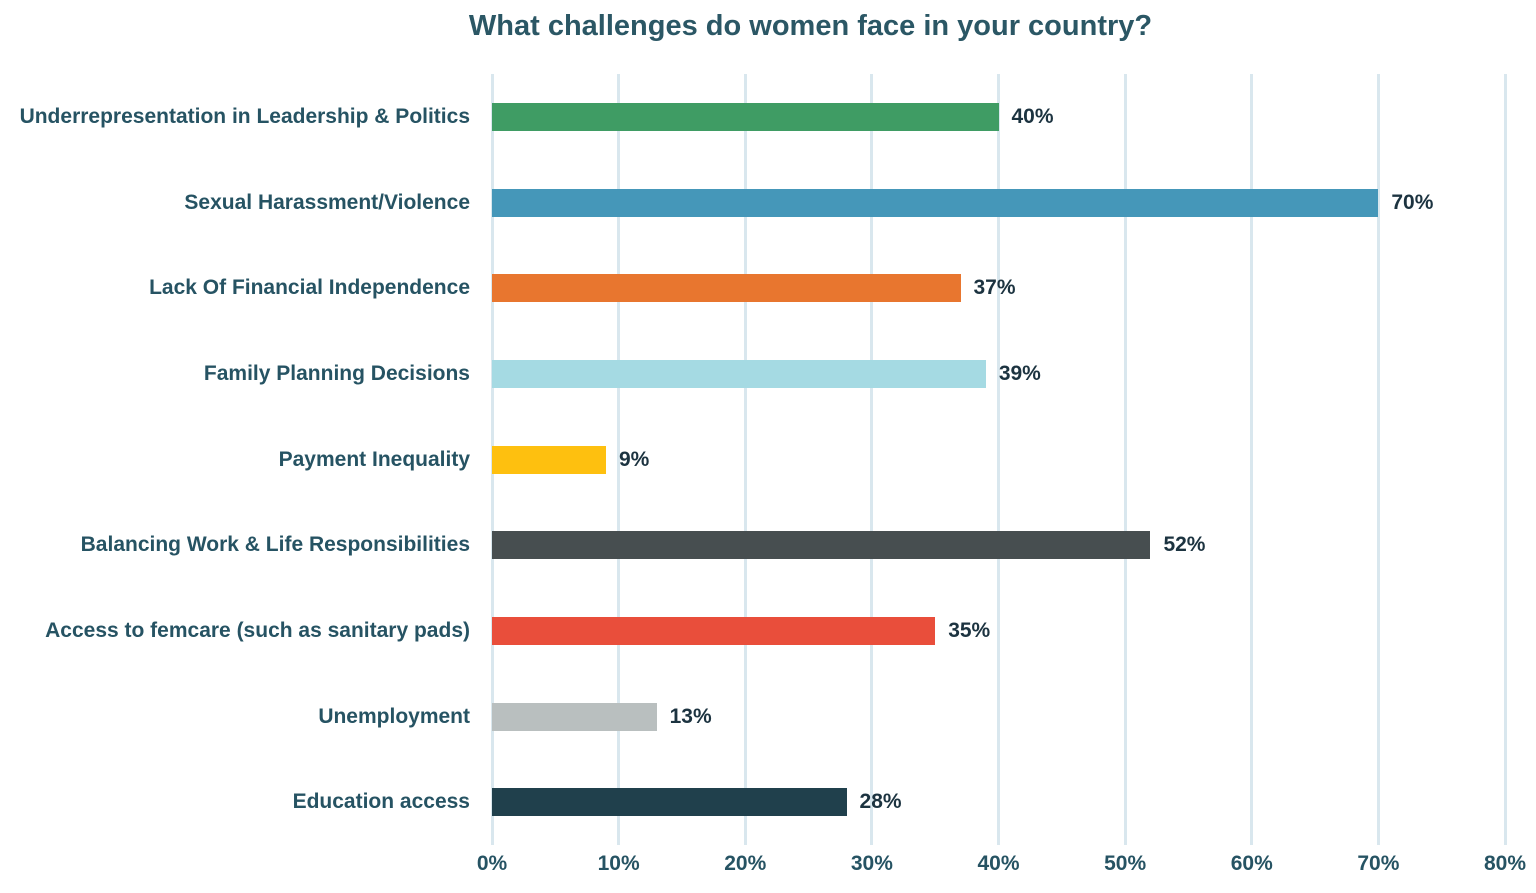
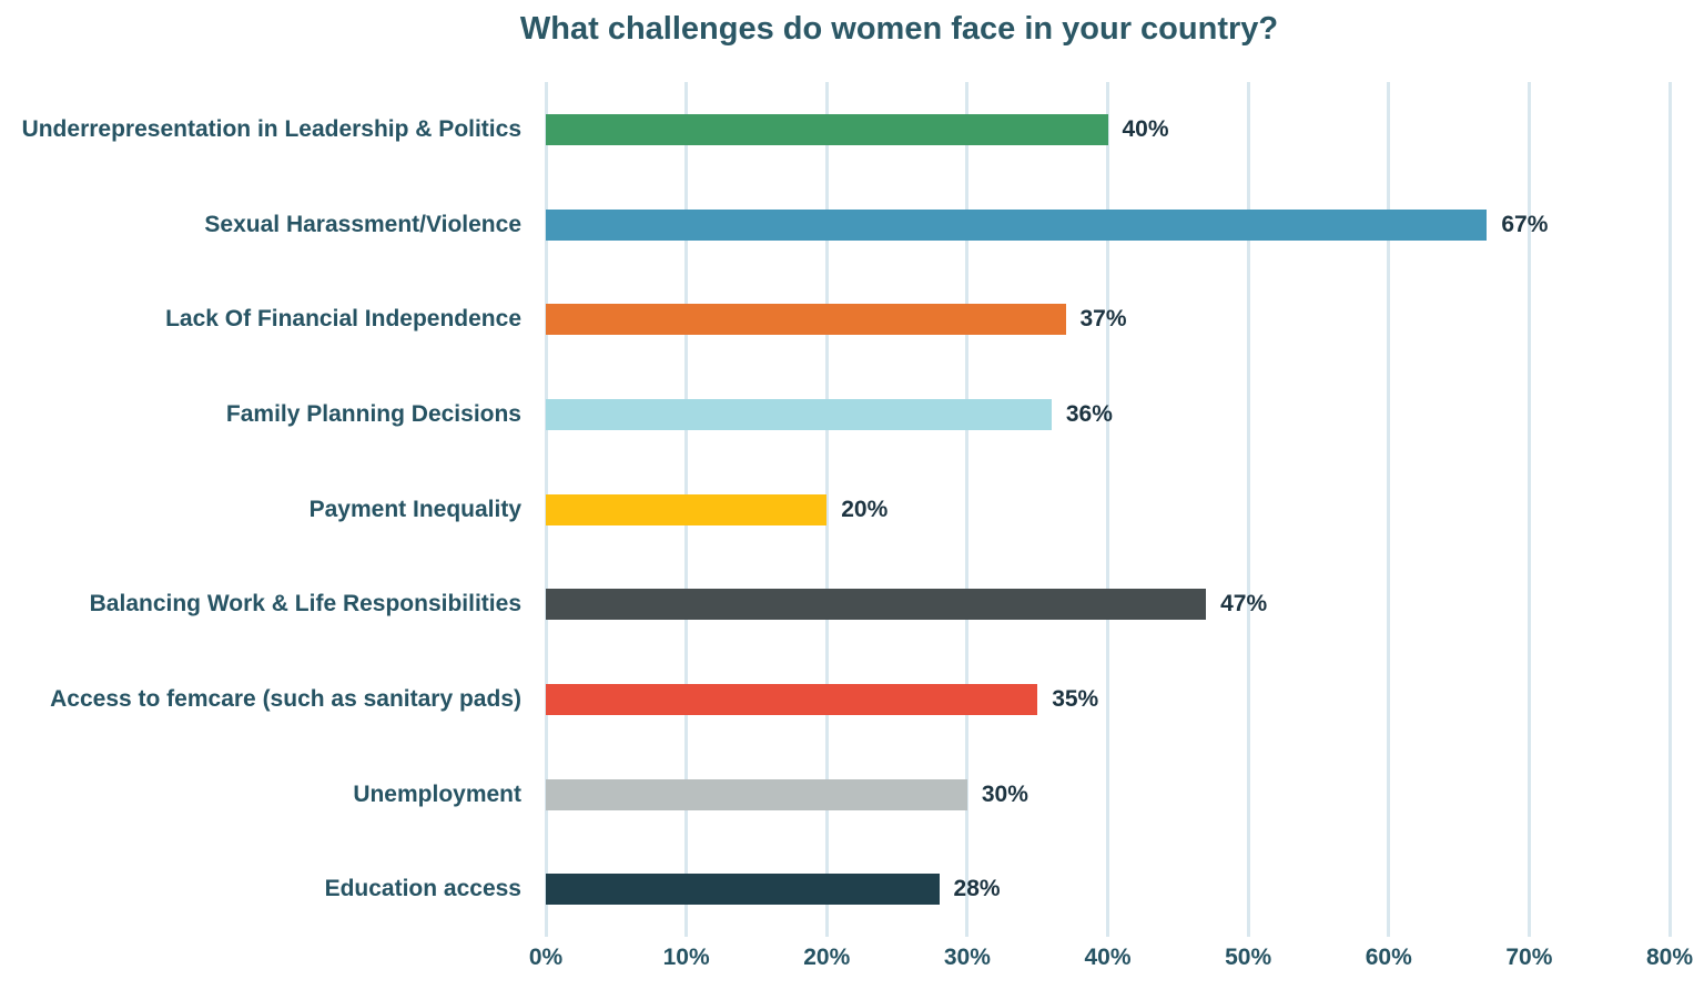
Sexual Harassment/Violence: 70% -> 67%
Family Planning Decisions: 39% -> 36%
Payment Inequality: 9% -> 20%
Balancing Work & Life Responsibilities: 52% -> 47%
Unemployment: 13% -> 30%
